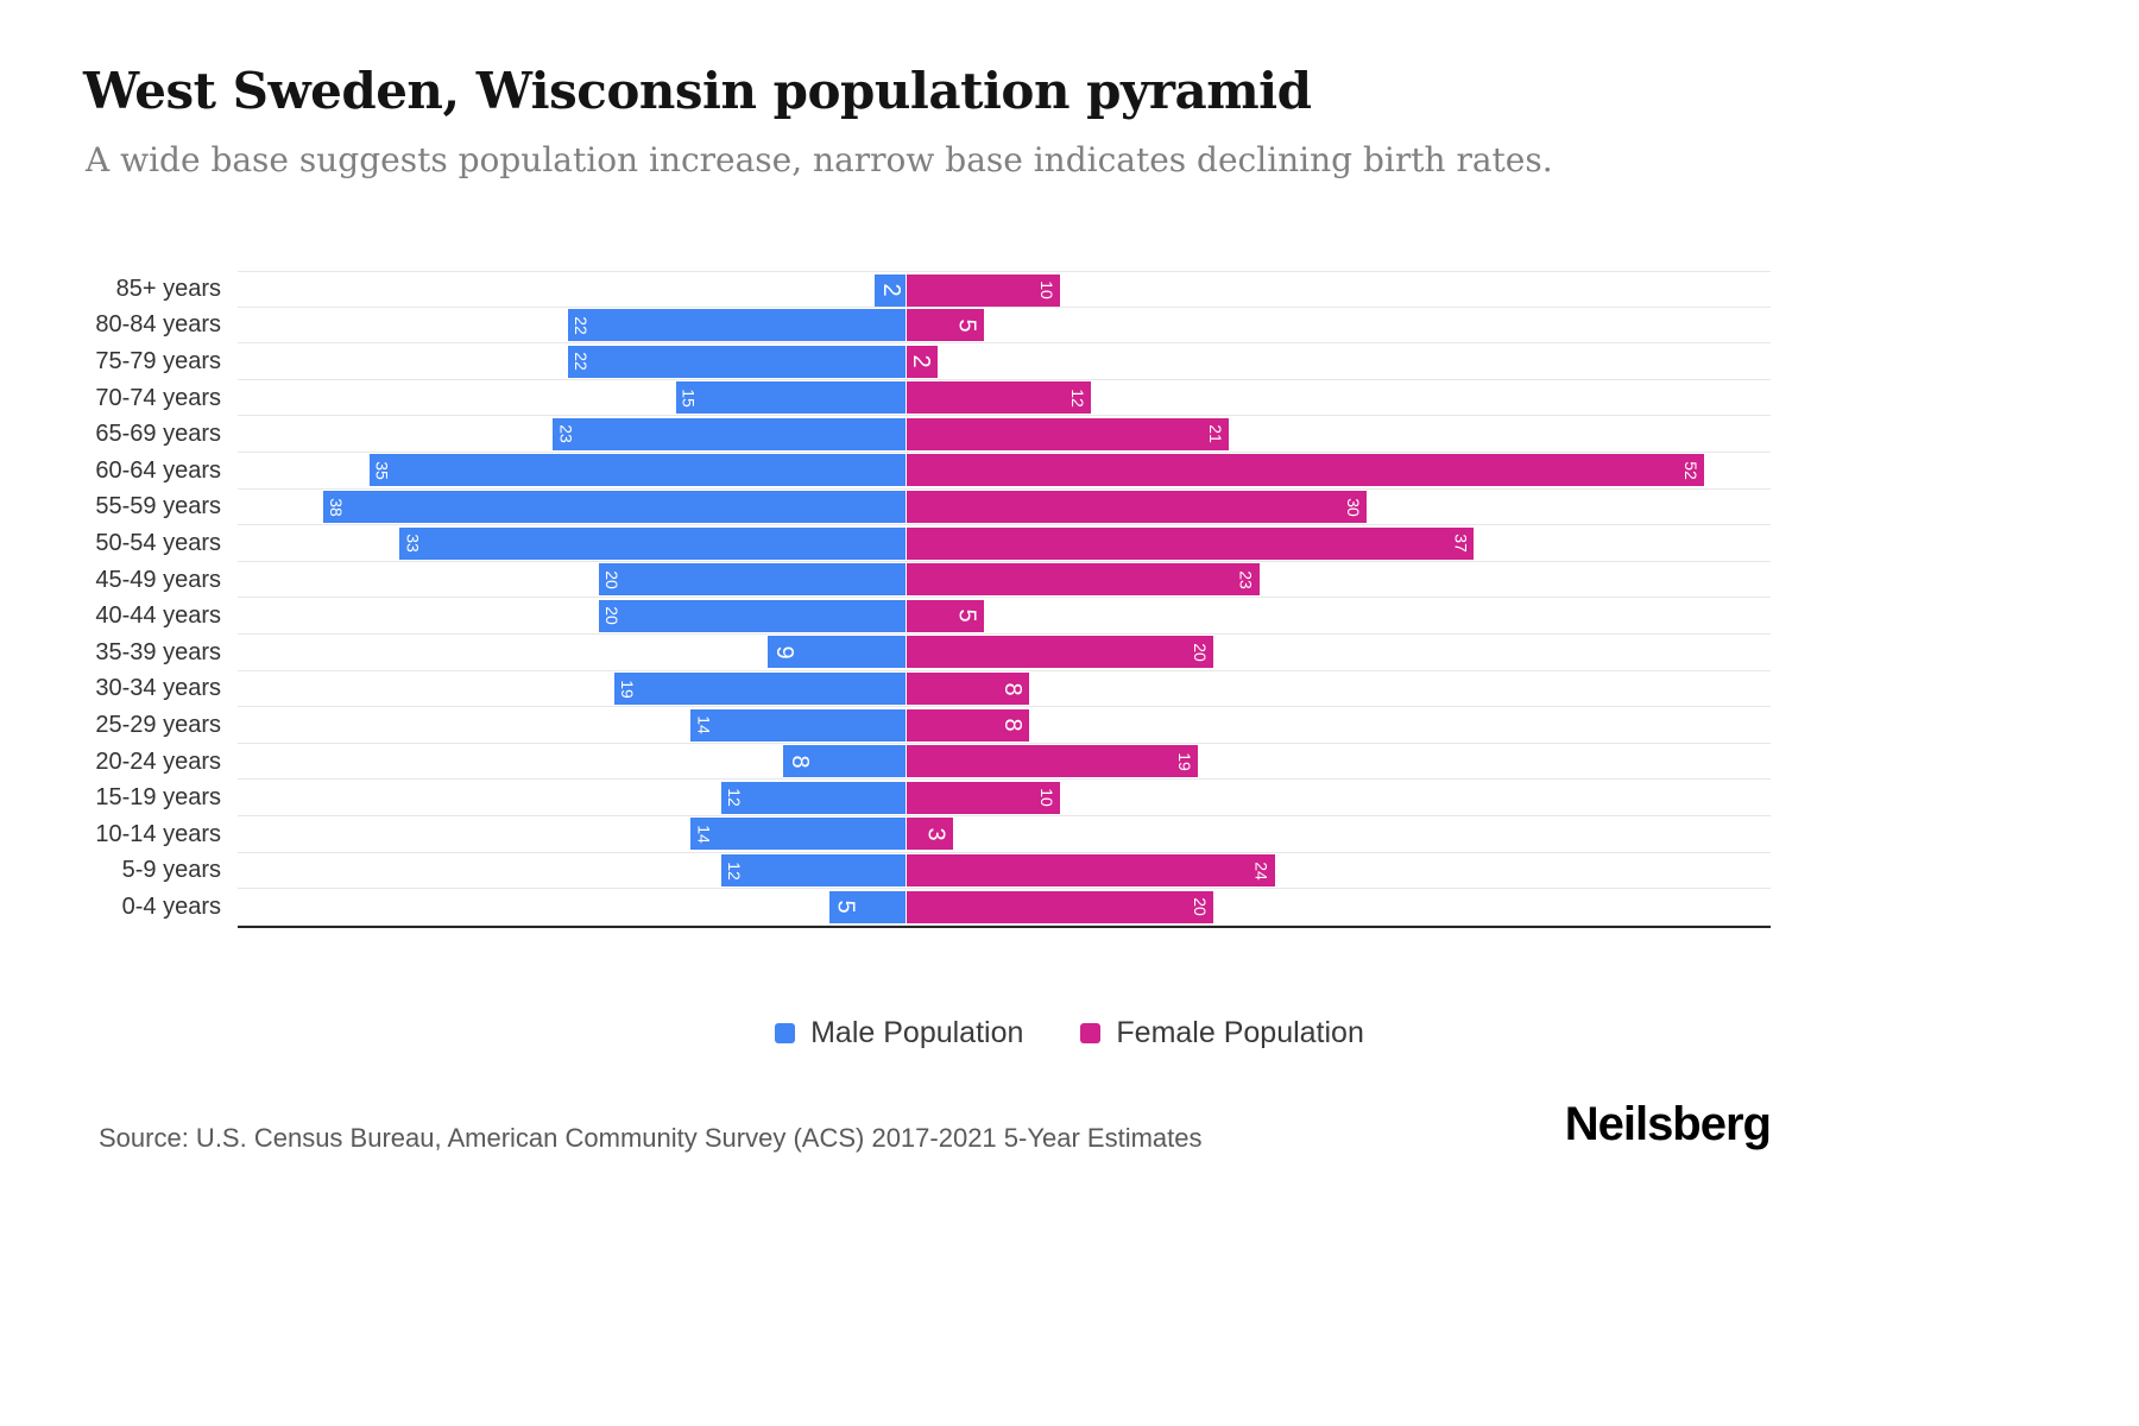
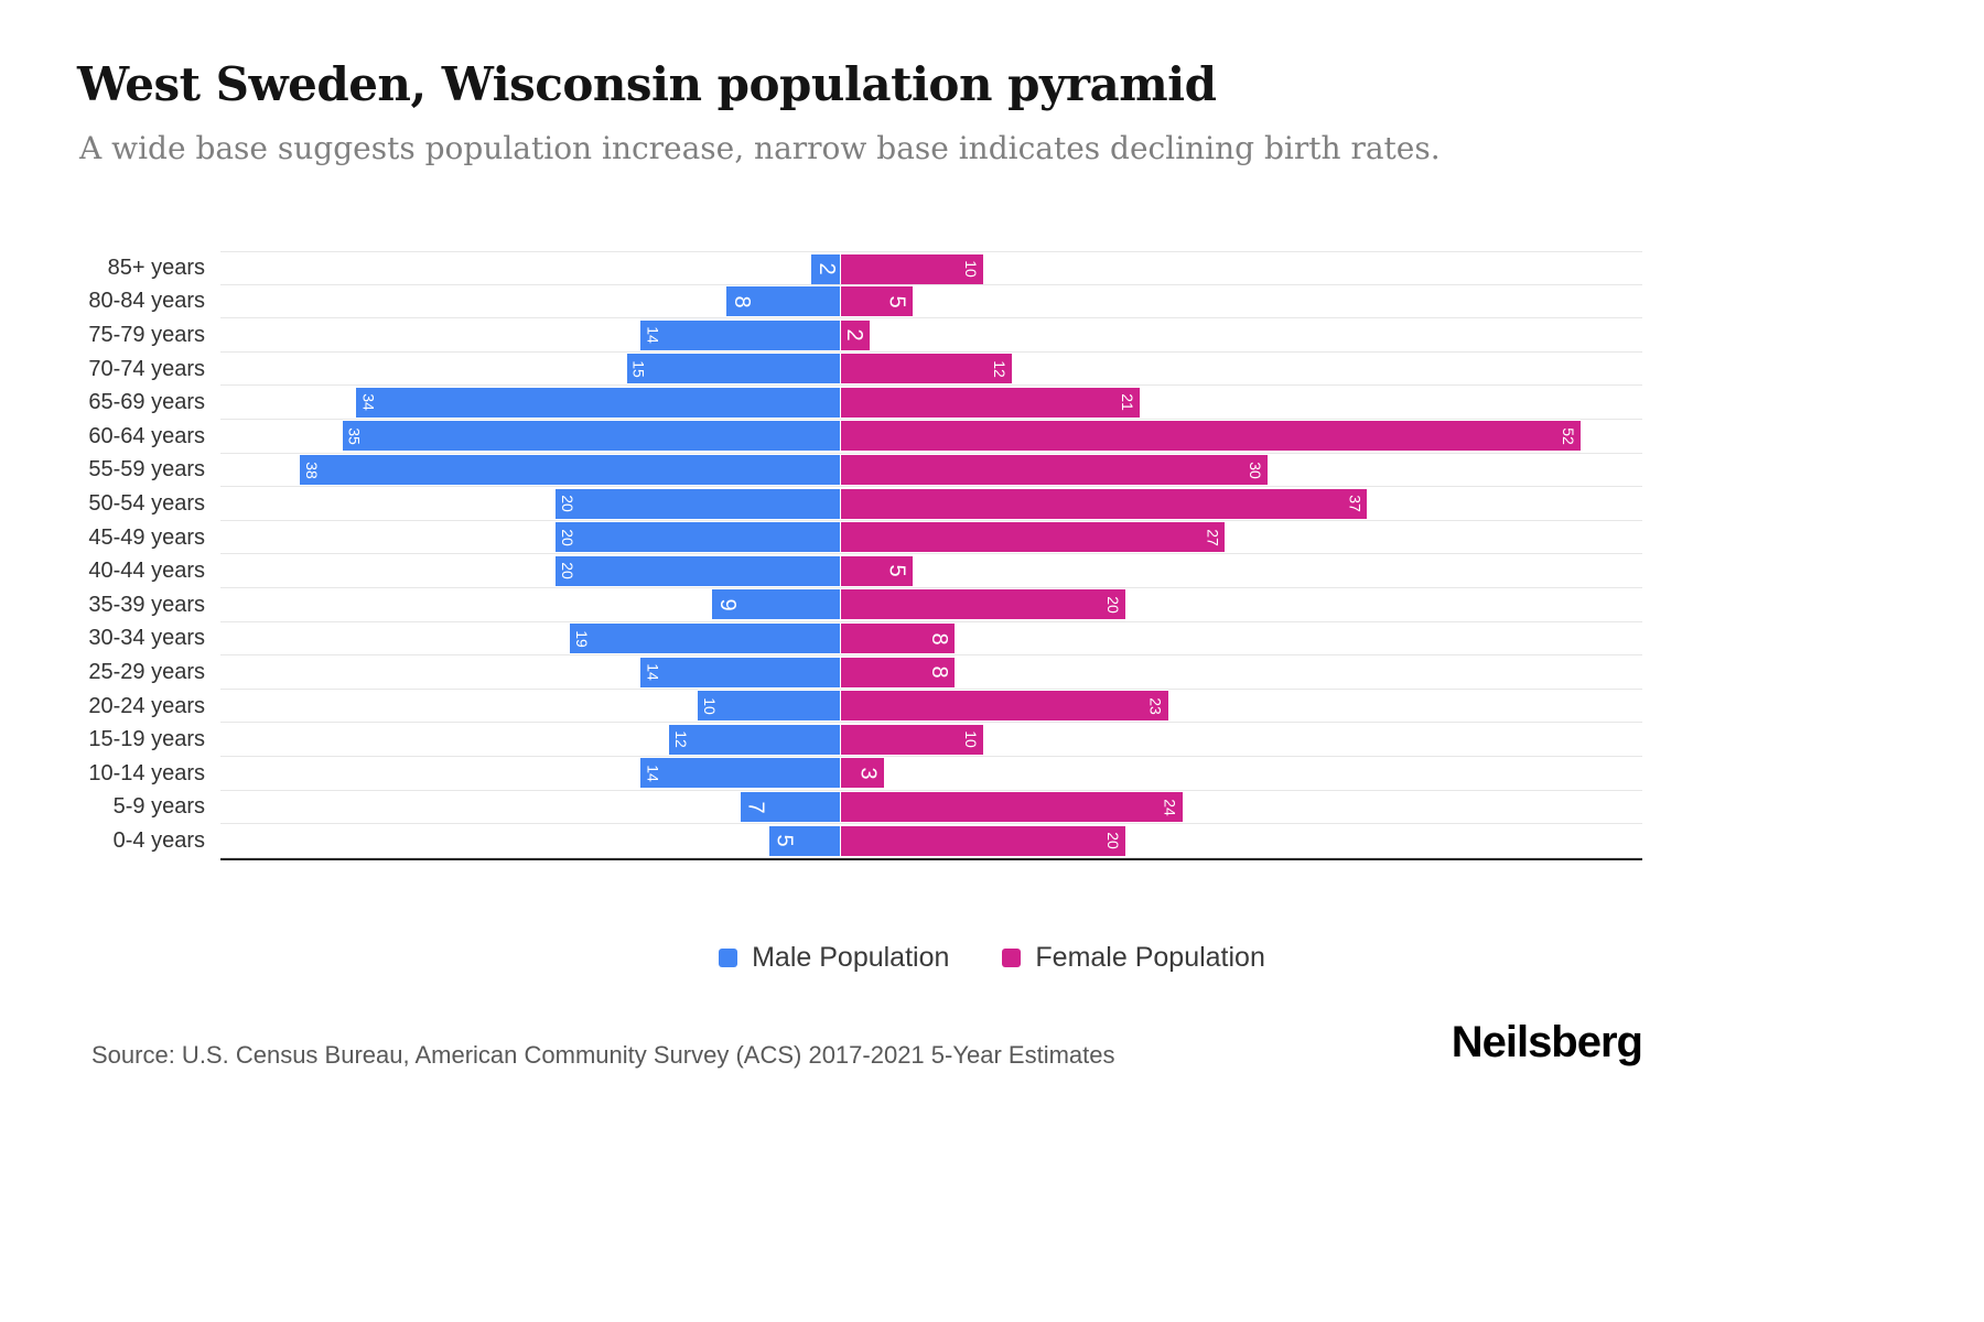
Male Population/80-84 years: 22 -> 8
Male Population/75-79 years: 22 -> 14
Male Population/65-69 years: 23 -> 34
Male Population/50-54 years: 33 -> 20
Female Population/45-49 years: 23 -> 27
Male Population/20-24 years: 8 -> 10
Female Population/20-24 years: 19 -> 23
Male Population/5-9 years: 12 -> 7
